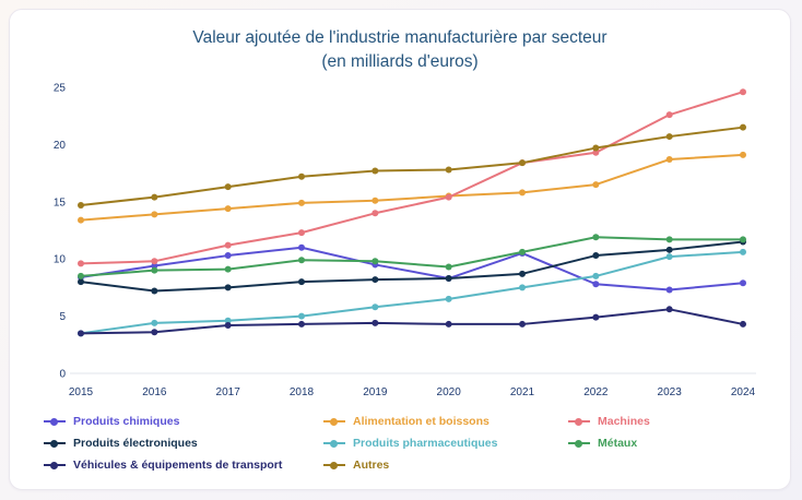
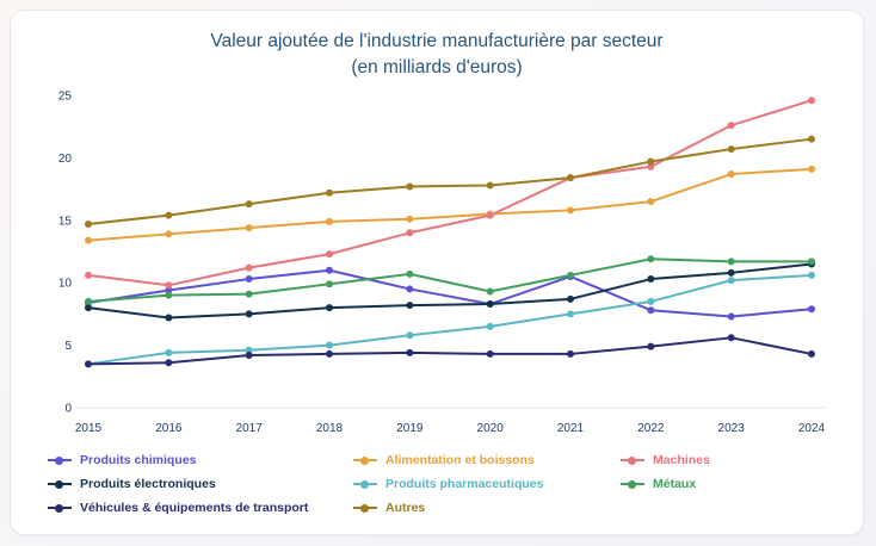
Machines/2015: 9.6 -> 10.6
Métaux/2019: 9.8 -> 10.7
